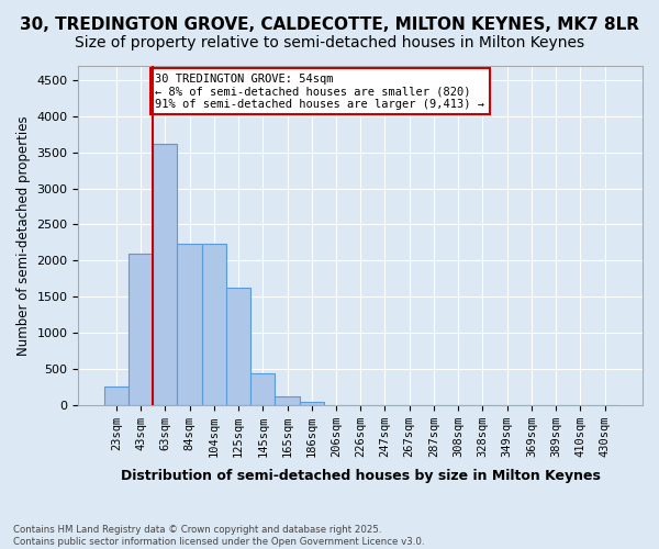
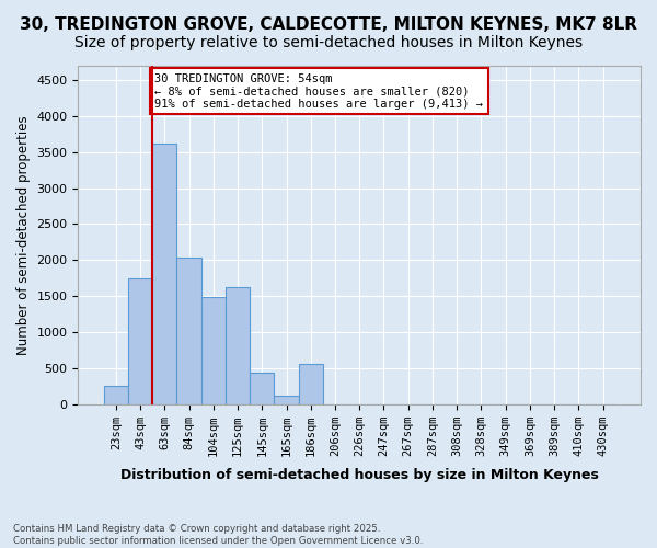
43sqm: 2100 -> 1740
84sqm: 2230 -> 2040
104sqm: 2230 -> 1480
186sqm: 40 -> 560
